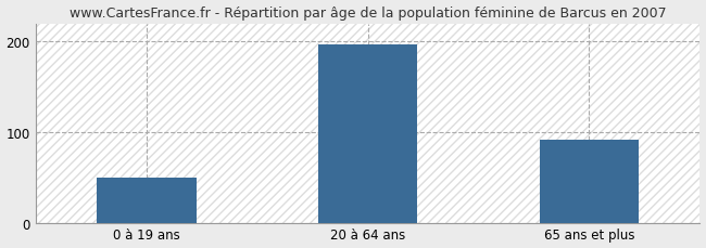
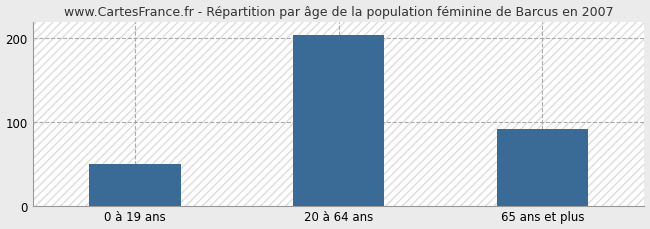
20 à 64 ans: 197 -> 204
